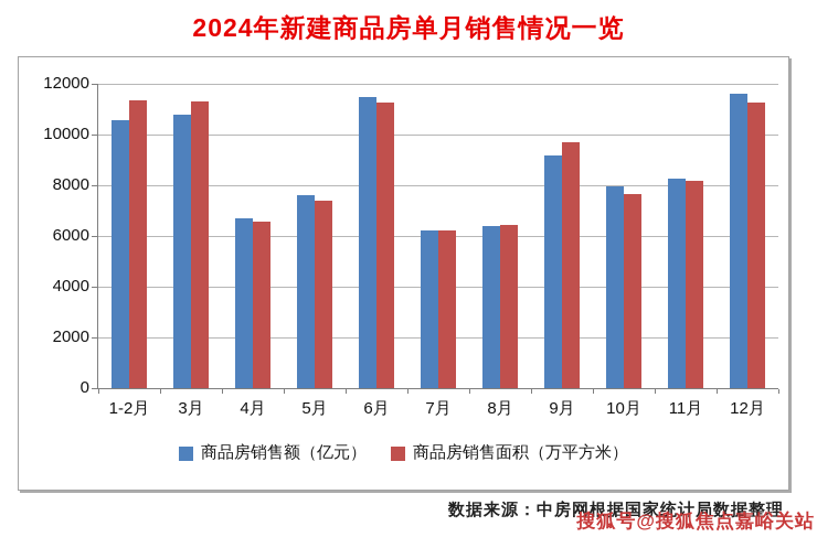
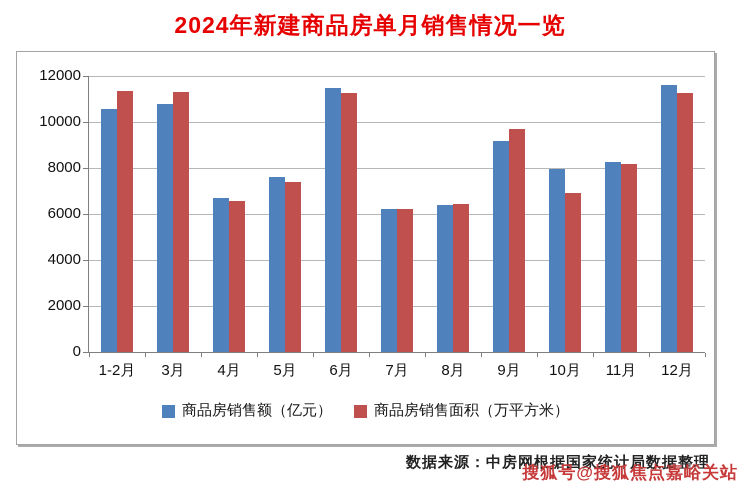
商品房销售面积（万平方米）/10月: 7600 -> 6900
